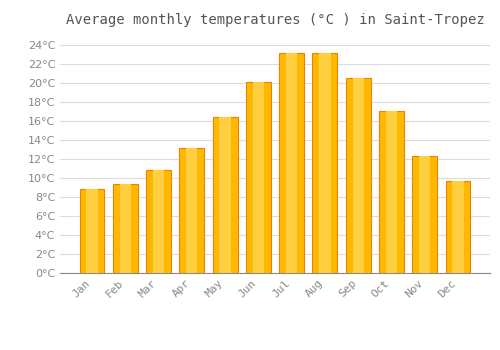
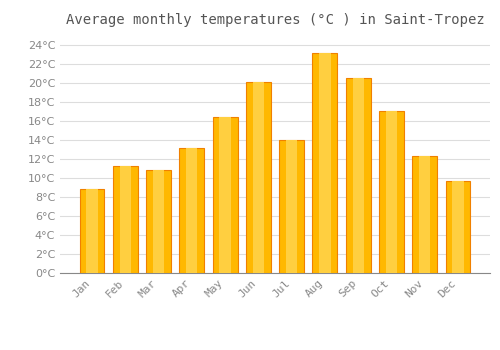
Feb: 9.3°C -> 11.2°C
Jul: 23.1°C -> 14.0°C
